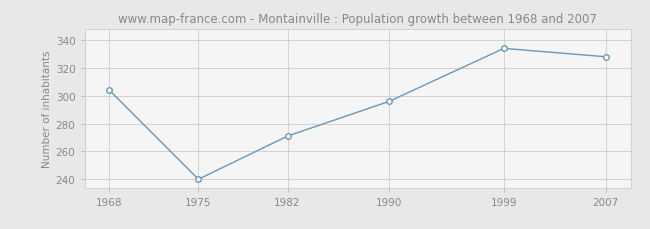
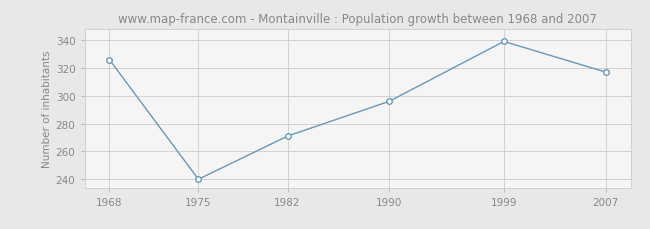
1968: 304 -> 326
1999: 334 -> 339
2007: 328 -> 317
